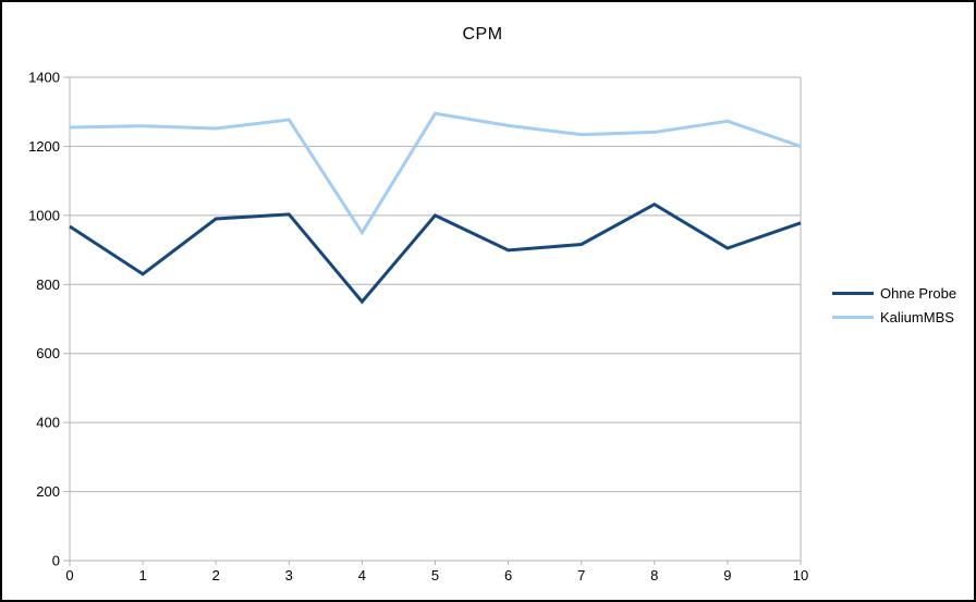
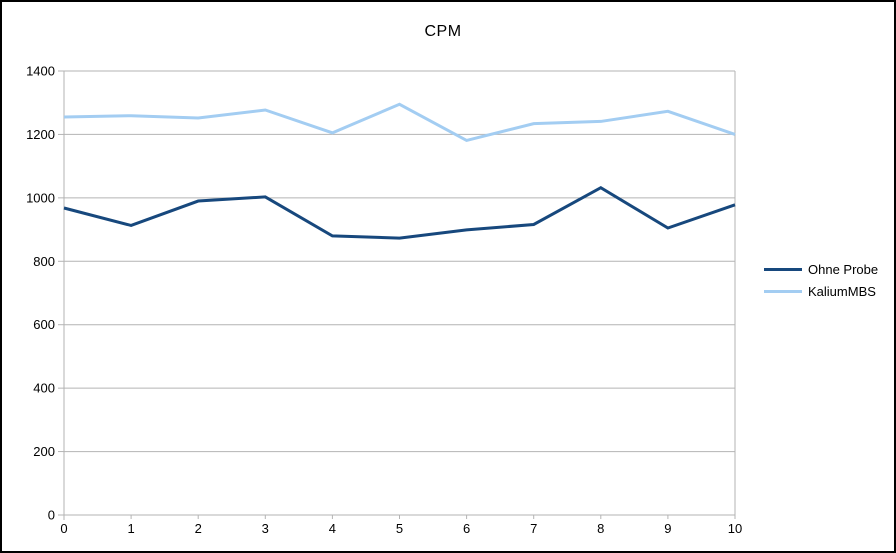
Ohne Probe/1: 830 -> 910
Ohne Probe/4: 750 -> 880
KaliumMBS/4: 950 -> 1200
Ohne Probe/5: 1000 -> 870
KaliumMBS/6: 1260 -> 1180
